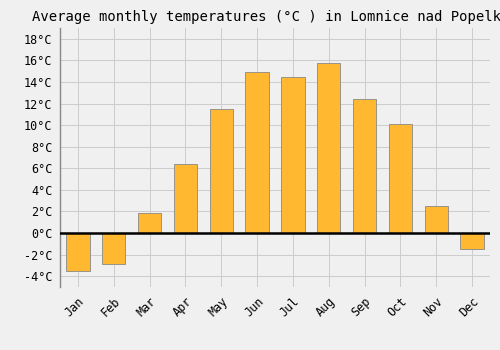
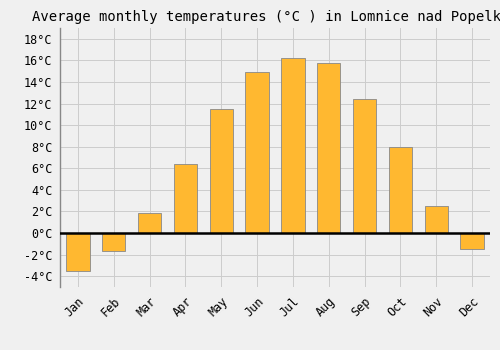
Feb: -2.9°C -> -1.7°C
Jul: 14.5°C -> 16.2°C
Oct: 10.1°C -> 8.0°C
